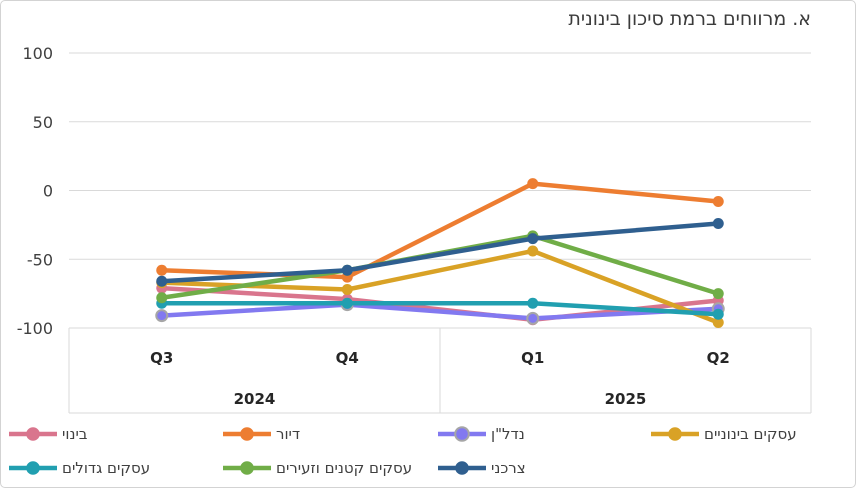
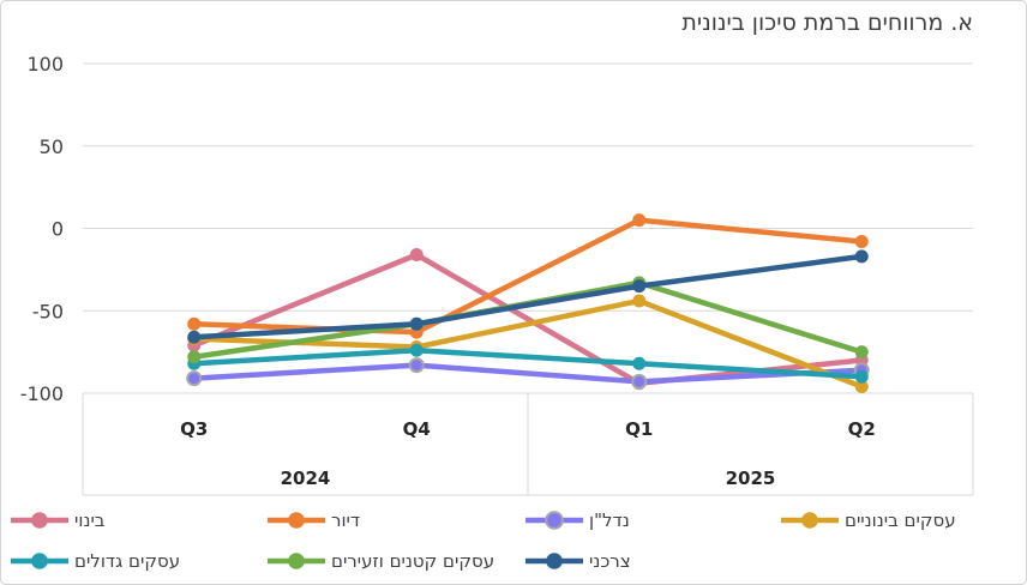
בינוי/Q4: -79 -> -16
עסקים גדולים/Q4: -82 -> -74
צרכני/Q2: -24 -> -17
